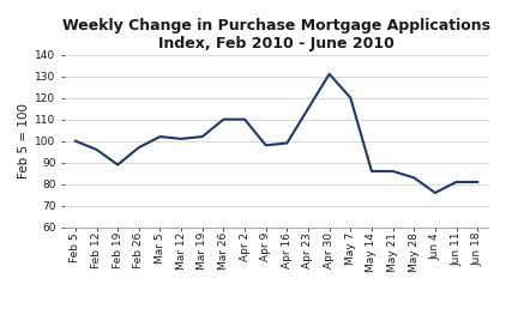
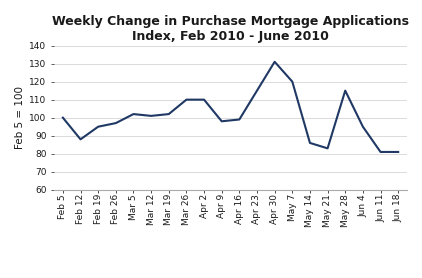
Feb 12: 96 -> 88
Feb 19: 89 -> 95
May 21: 86 -> 83
May 28: 83 -> 115
Jun 4: 76 -> 95
